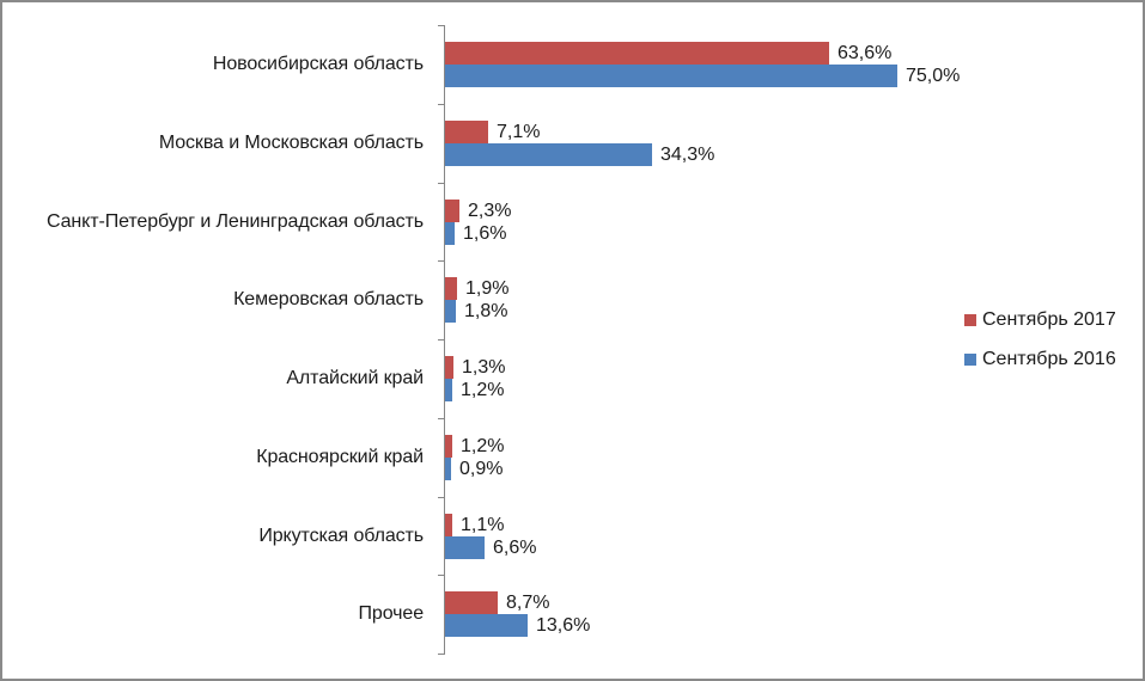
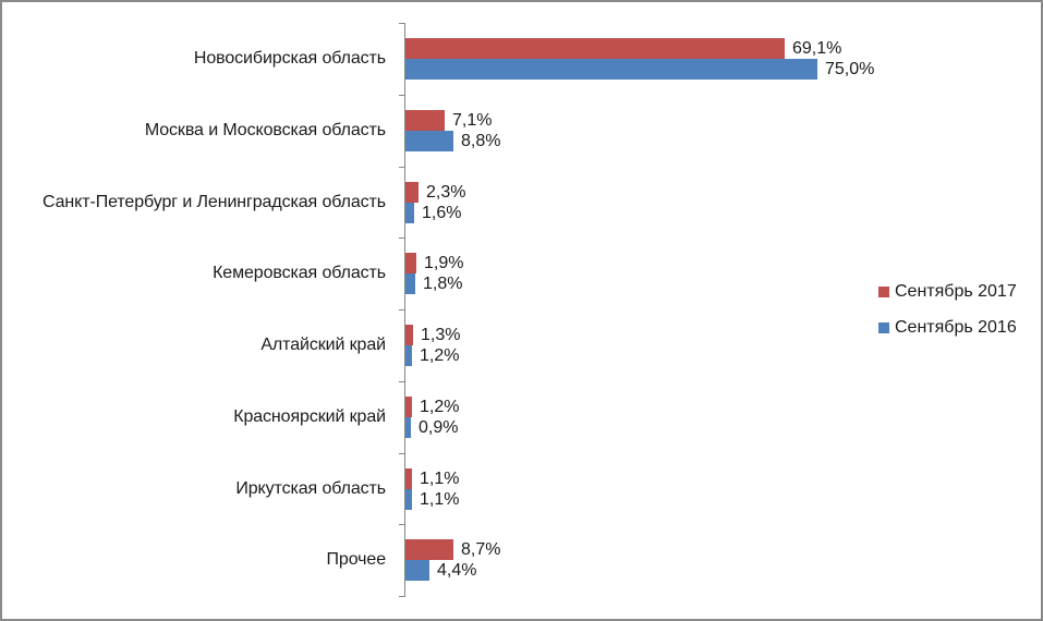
Сентябрь 2017/Новосибирская область: 63,6% -> 69,1%
Сентябрь 2016/Москва и Московская область: 34,3% -> 8,8%
Сентябрь 2016/Иркутская область: 6,6% -> 1,1%
Сентябрь 2016/Прочее: 13,6% -> 4,4%
